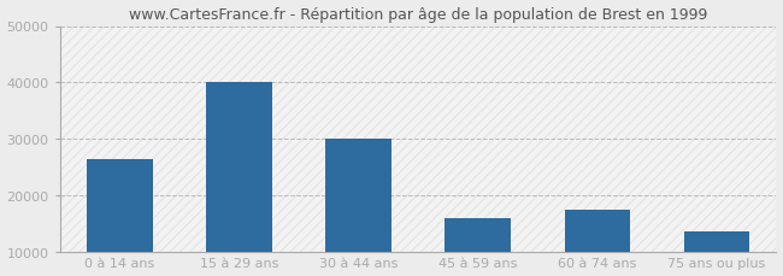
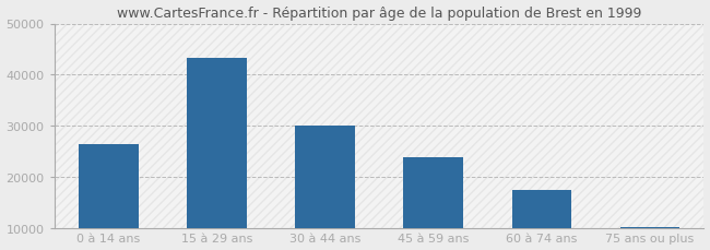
15 à 29 ans: 40000 -> 43300
45 à 59 ans: 16000 -> 23800
75 ans ou plus: 13500 -> 10200
